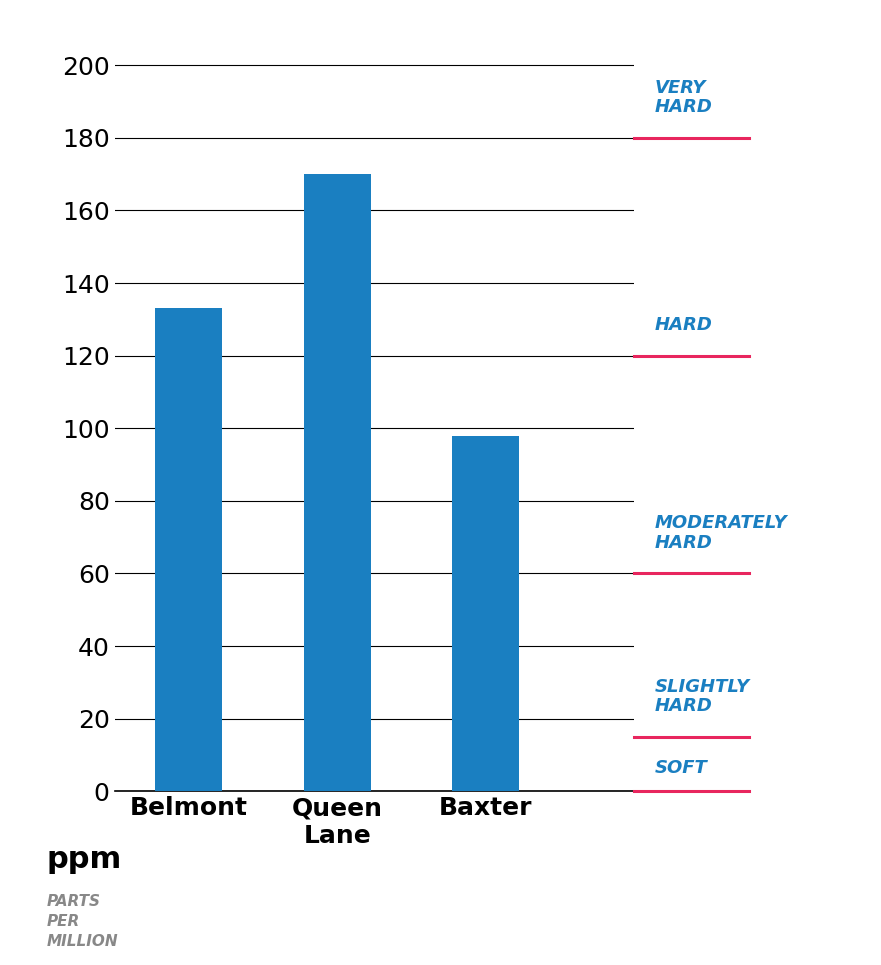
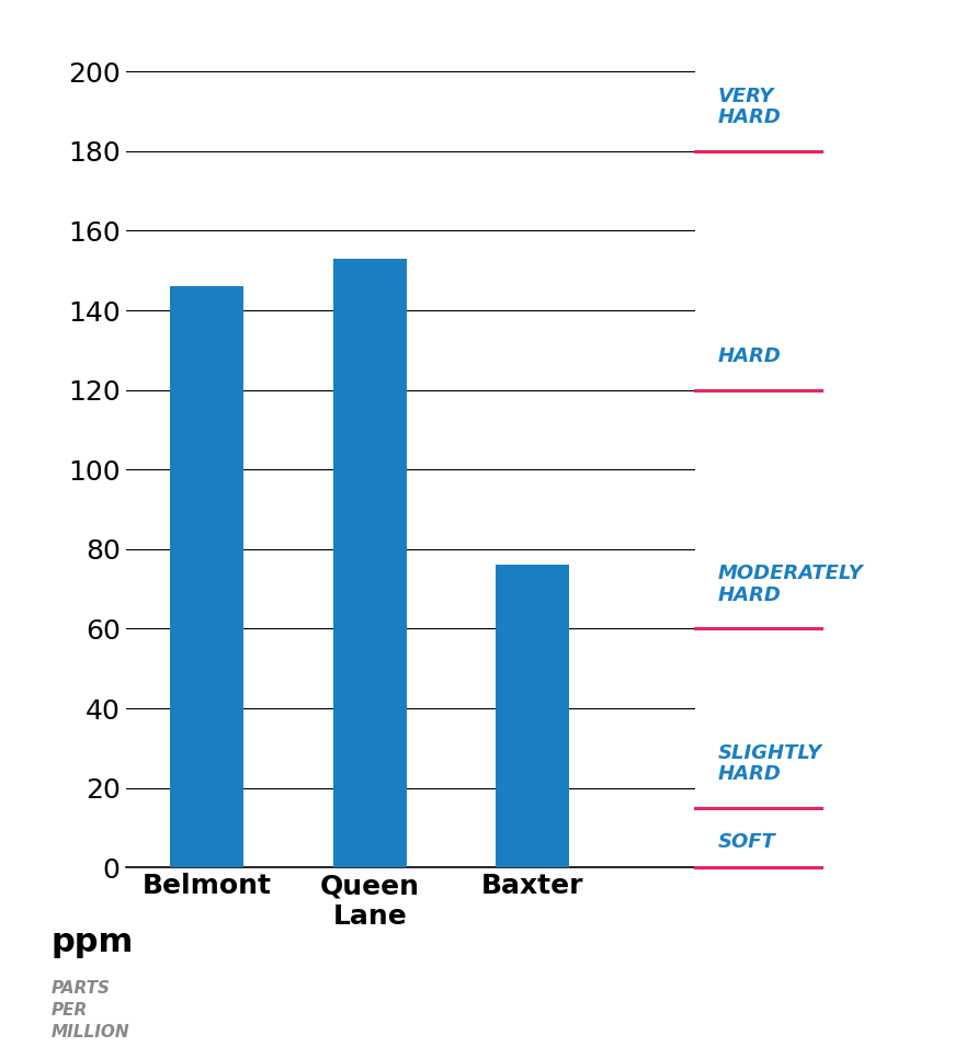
Belmont: 133 -> 146
Queen Lane: 170 -> 153
Baxter: 98 -> 76
